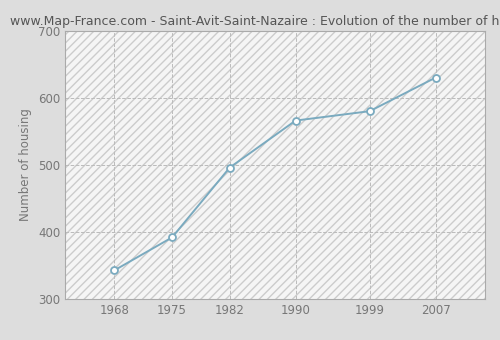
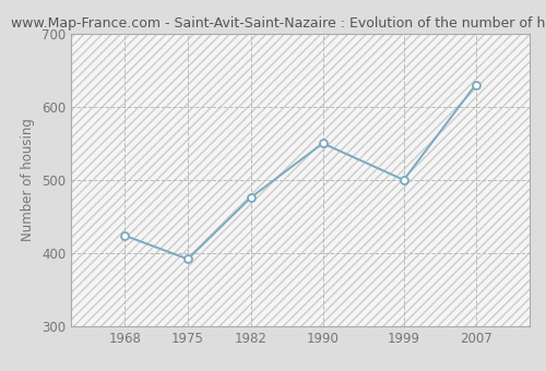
1968: 343 -> 424
1982: 496 -> 476
1990: 566 -> 550
1999: 580 -> 500
